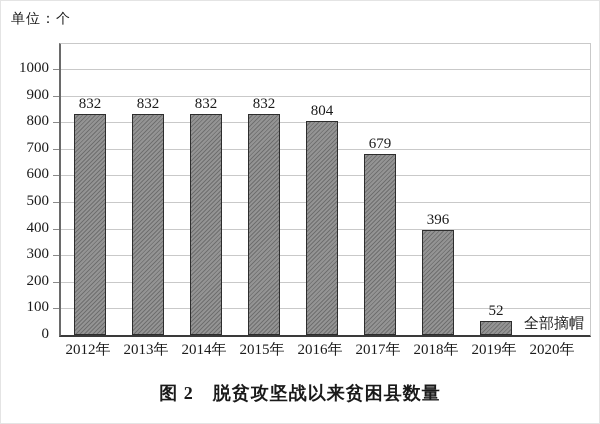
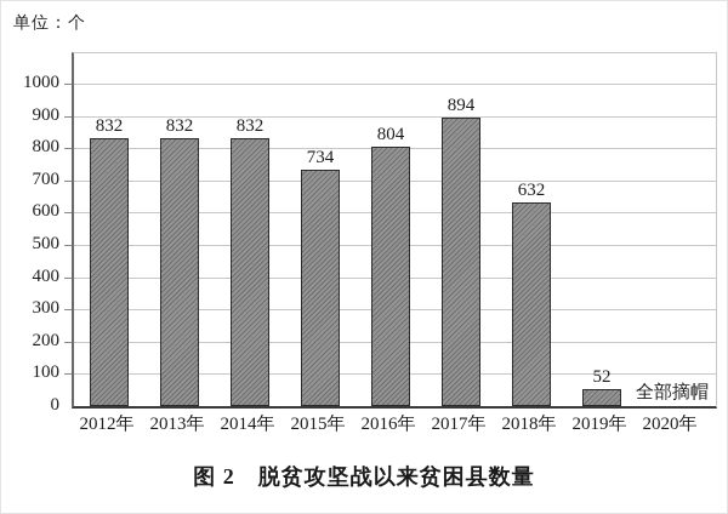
2015年: 832 -> 734
2017年: 679 -> 894
2018年: 396 -> 632
